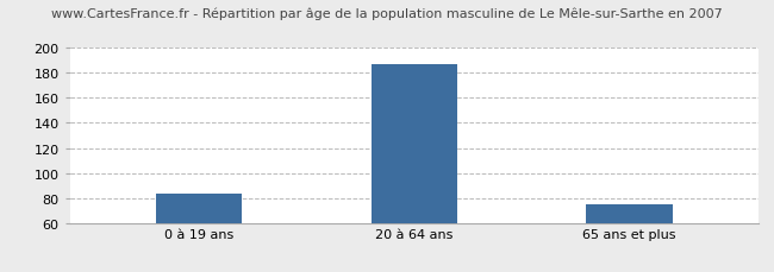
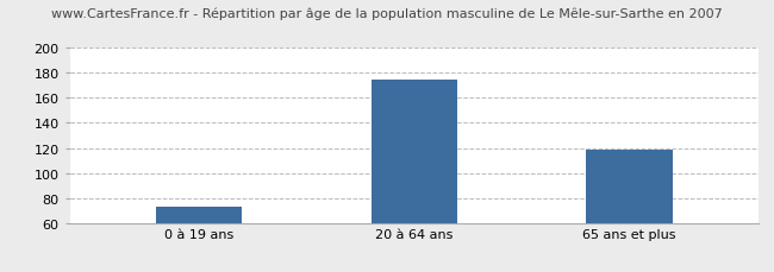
0 à 19 ans: 83 -> 73
20 à 64 ans: 187 -> 175
65 ans et plus: 75 -> 119
